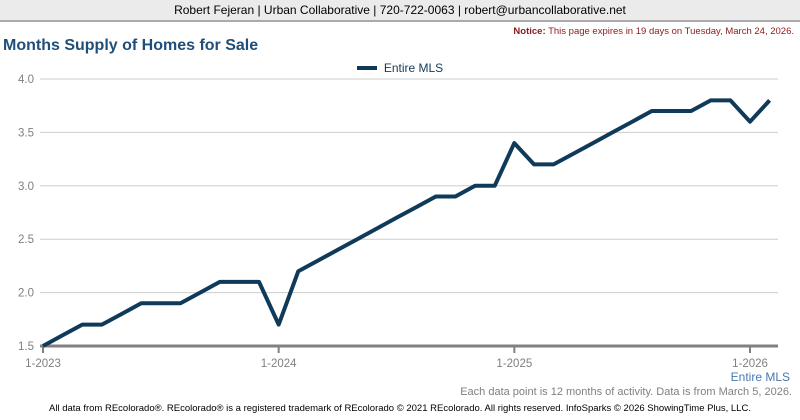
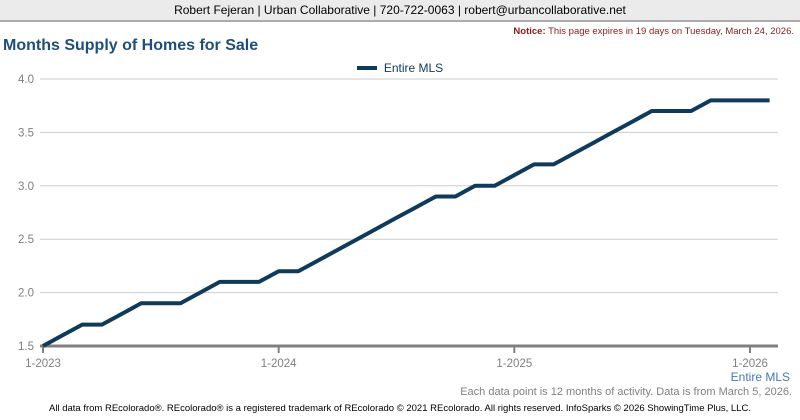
1-2024: 1.7 -> 2.2
1-2025: 3.4 -> 3.1
1-2026: 3.6 -> 3.8
